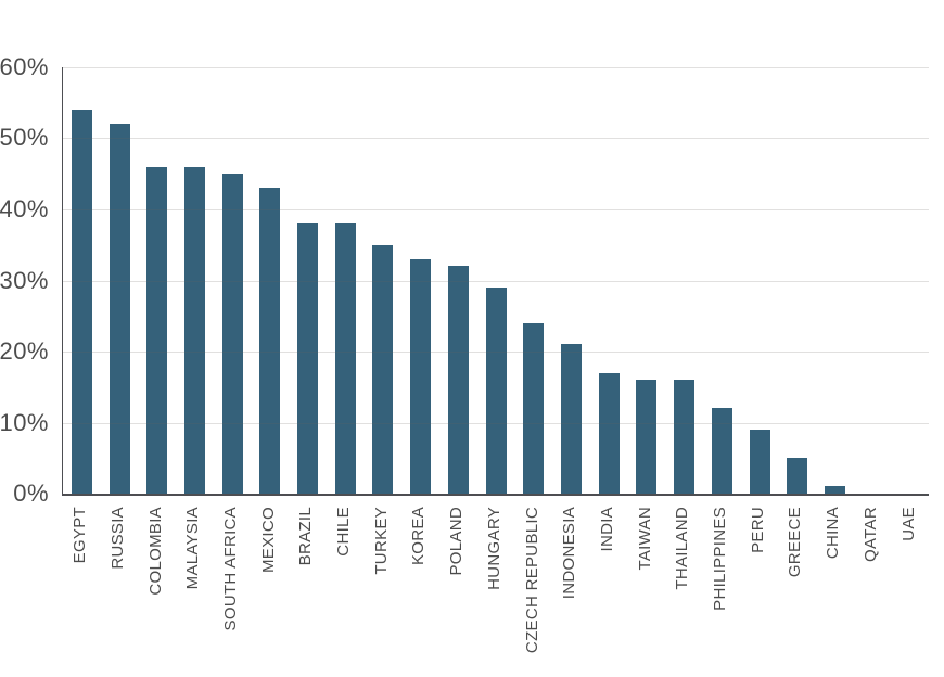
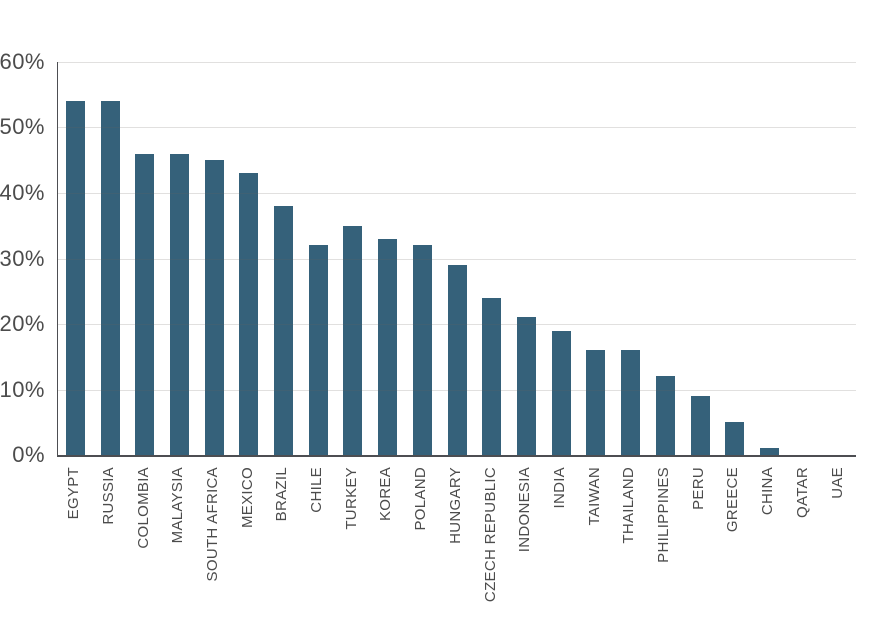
RUSSIA: 52% -> 54%
CHILE: 38% -> 32%
INDIA: 17% -> 19%
